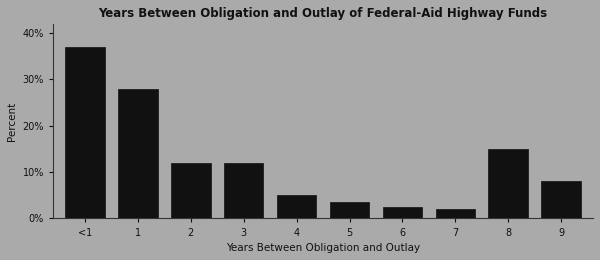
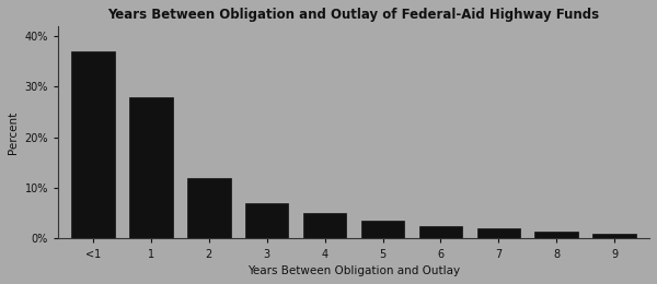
3: 12.0% -> 7.0%
8: 15.0% -> 1.5%
9: 8.0% -> 1.0%
